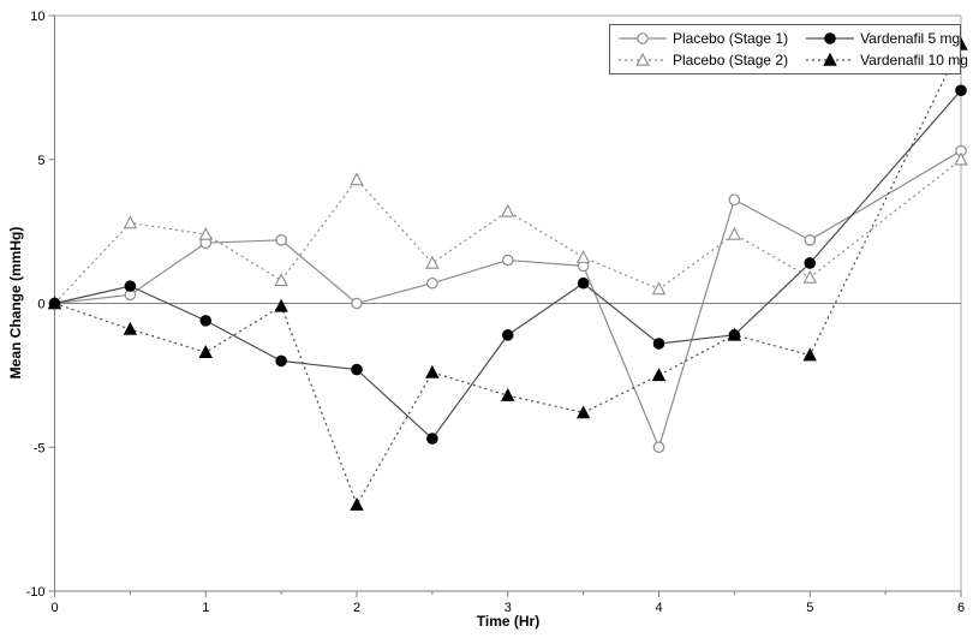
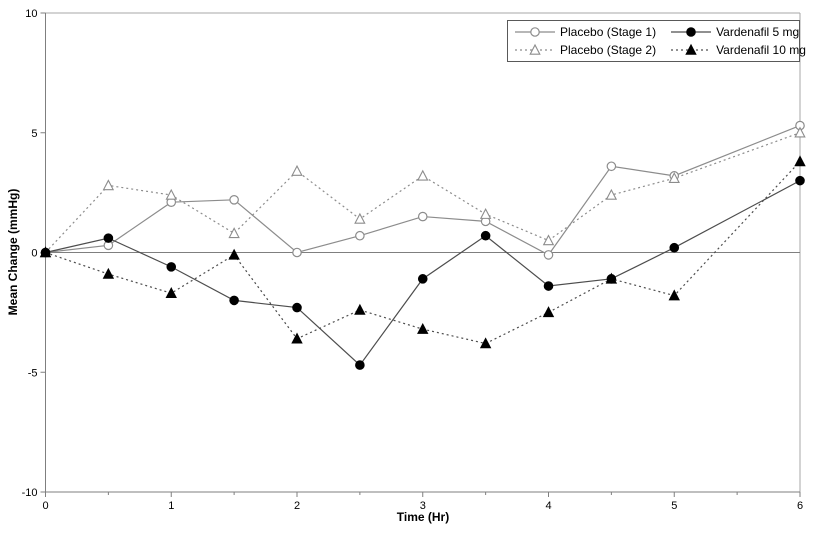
Placebo (Stage 2)/2: 4.3 -> 3.4
Vardenafil 10 mg/2: -7.0 -> -3.6
Placebo (Stage 1)/4: -5.0 -> -0.1
Placebo (Stage 1)/5: 2.2 -> 3.2
Placebo (Stage 2)/5: 0.9 -> 3.1
Vardenafil 5 mg/5: 1.4 -> 0.2
Vardenafil 5 mg/6: 7.4 -> 3.0
Vardenafil 10 mg/6: 9.0 -> 3.8
